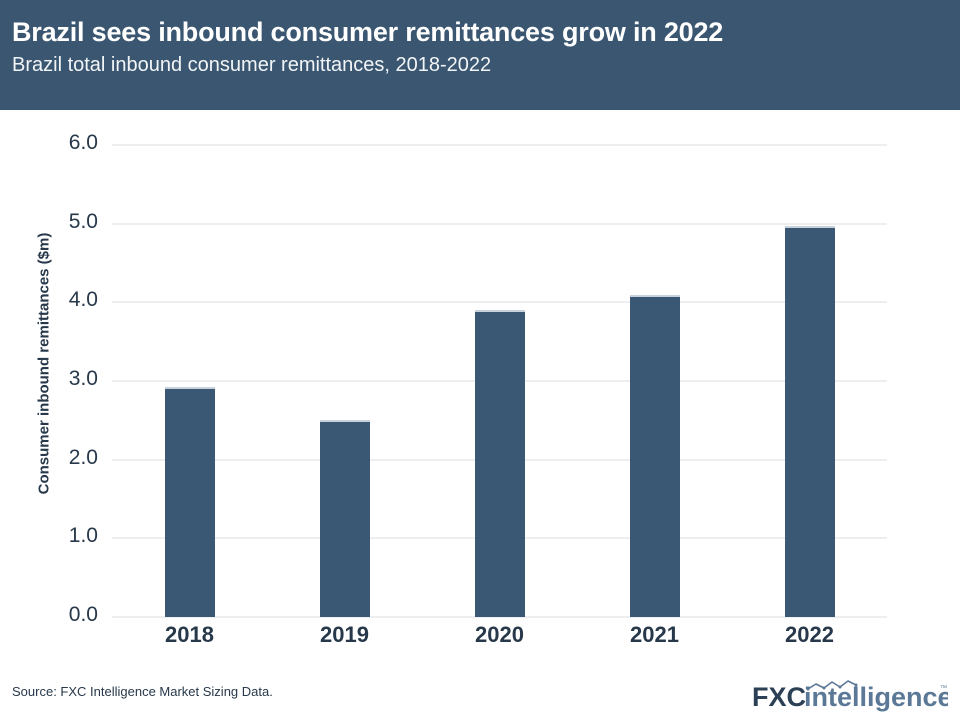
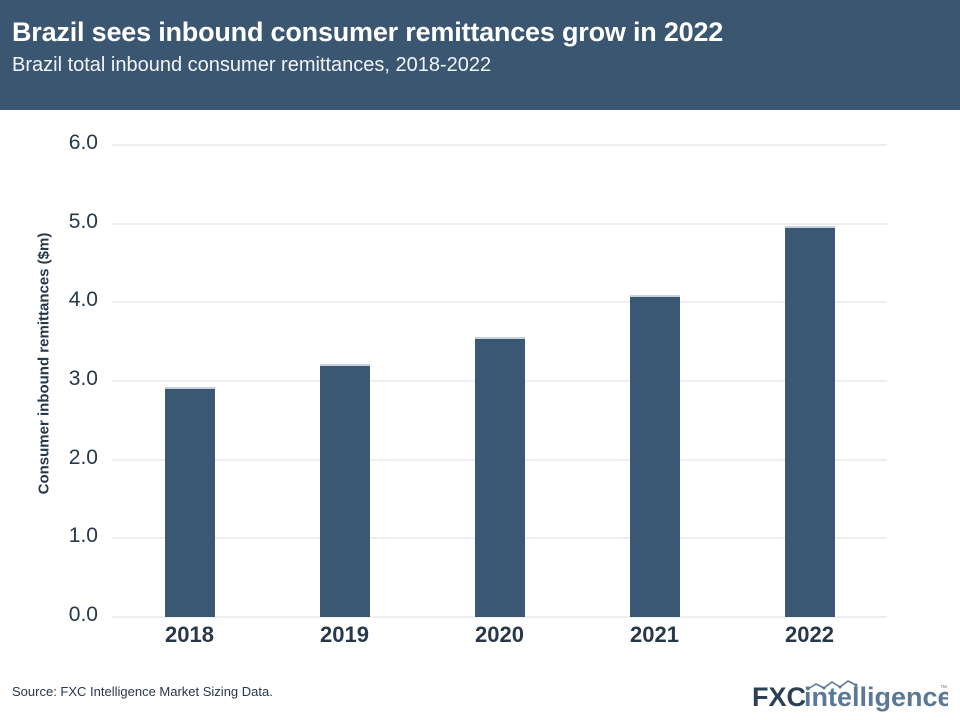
2019: 2.5 -> 3.2
2020: 3.9 -> 3.6
